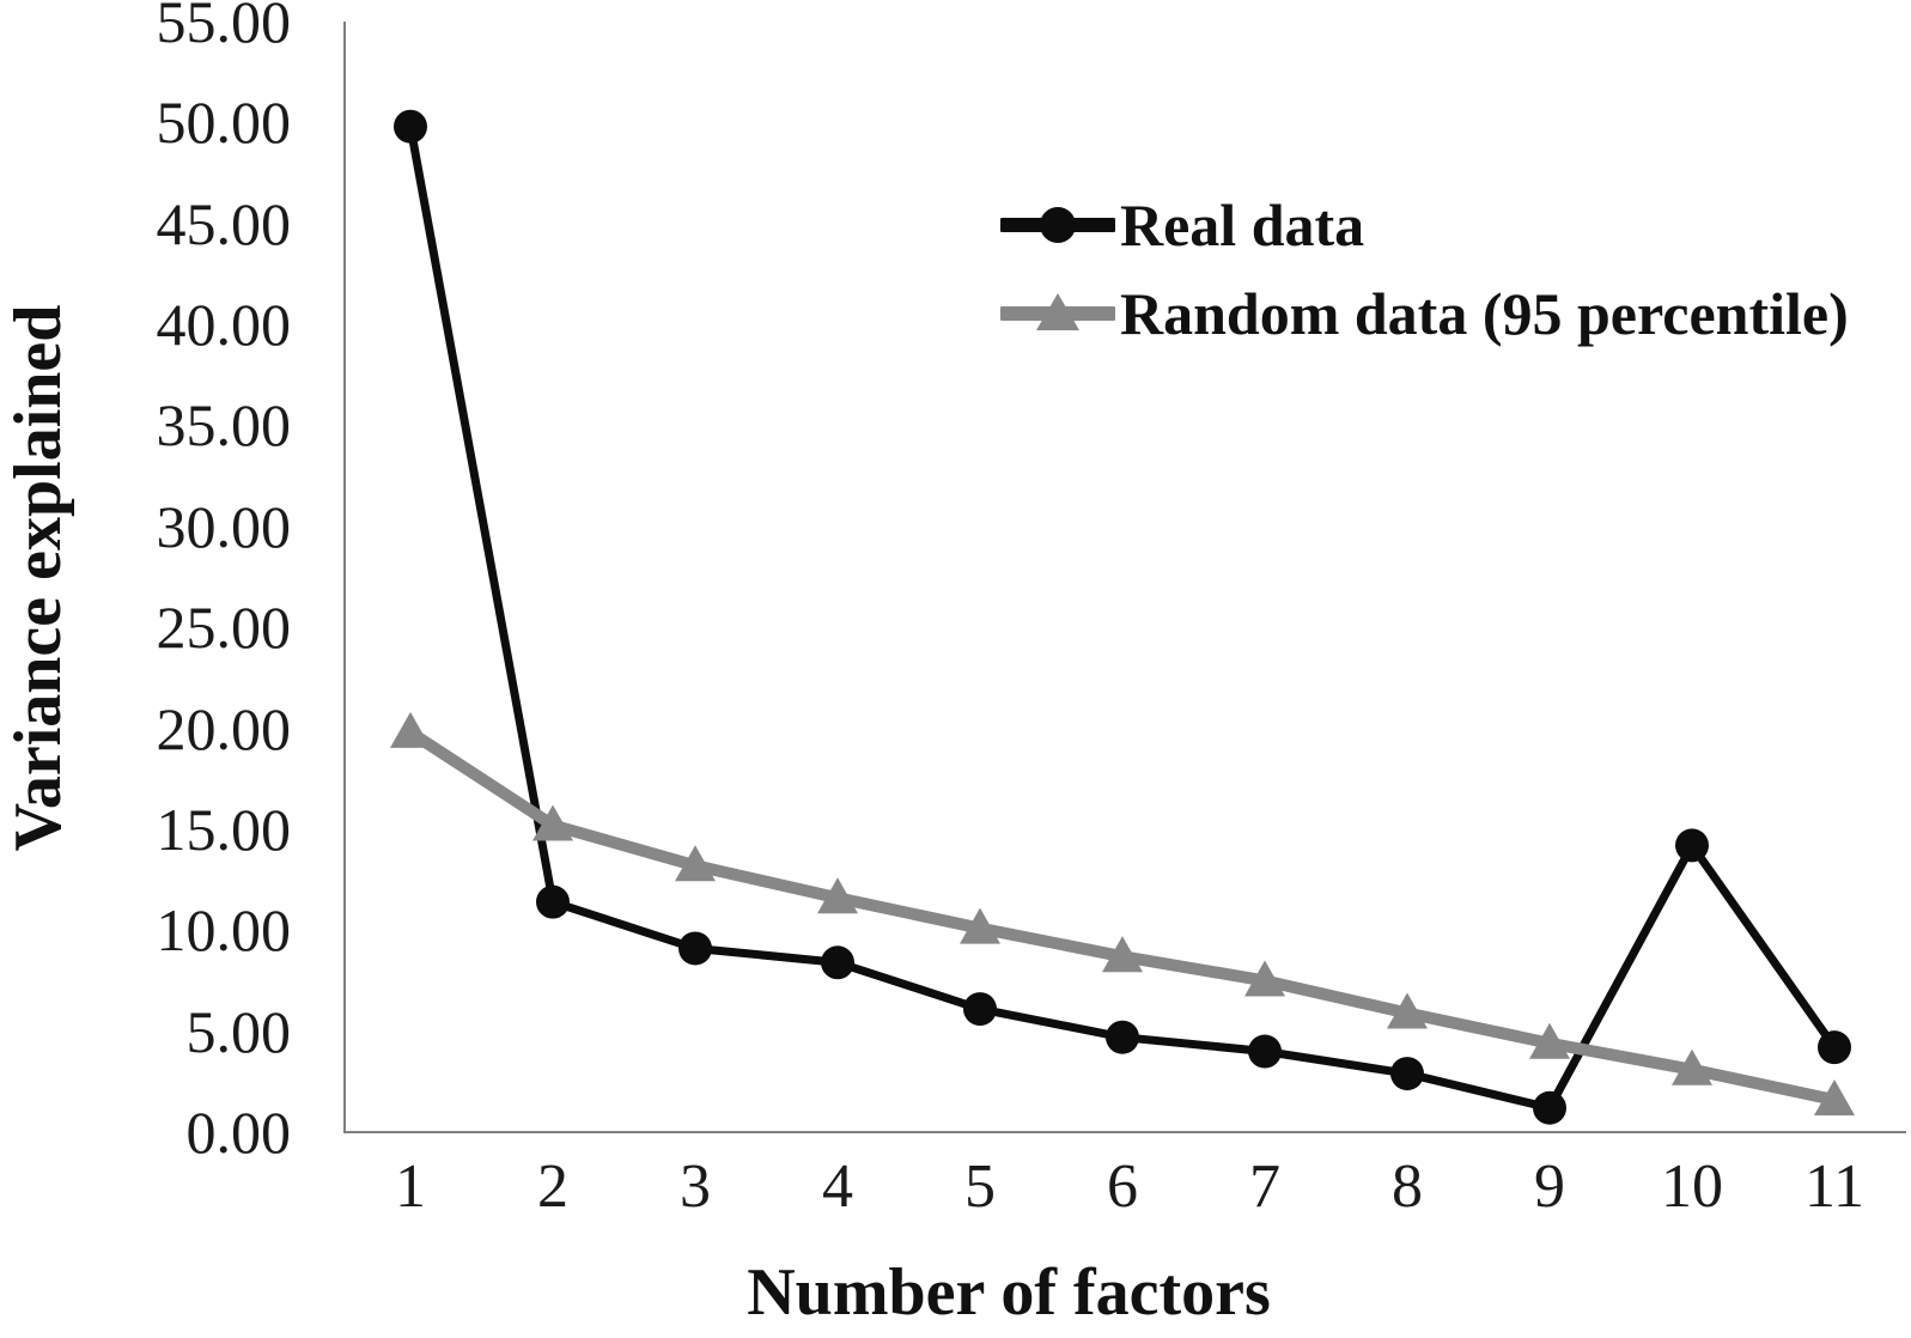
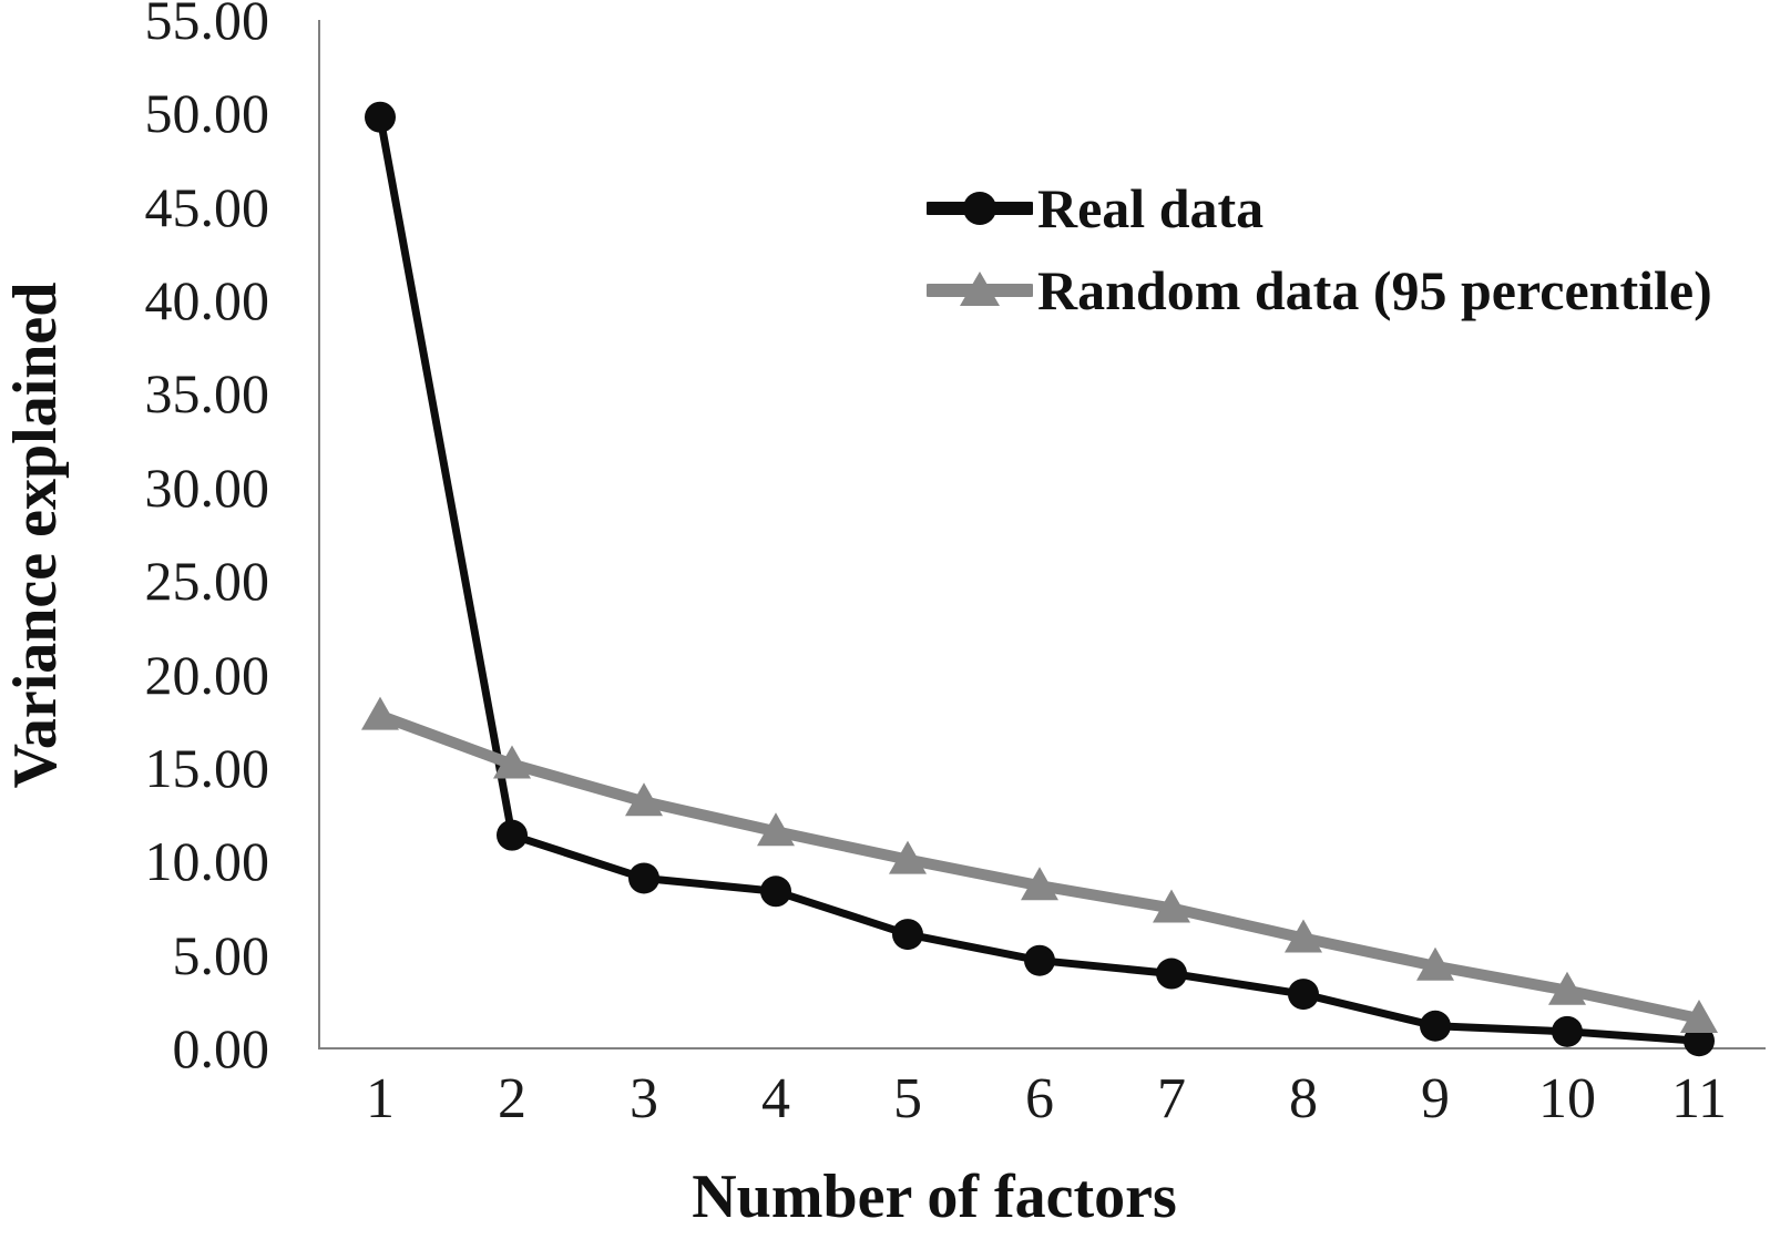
Random data (95 percentile)/1: 19.8 -> 17.8
Real data/10: 14.2 -> 0.9
Real data/11: 4.2 -> 0.4
